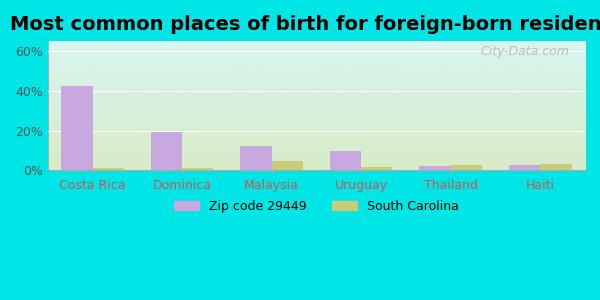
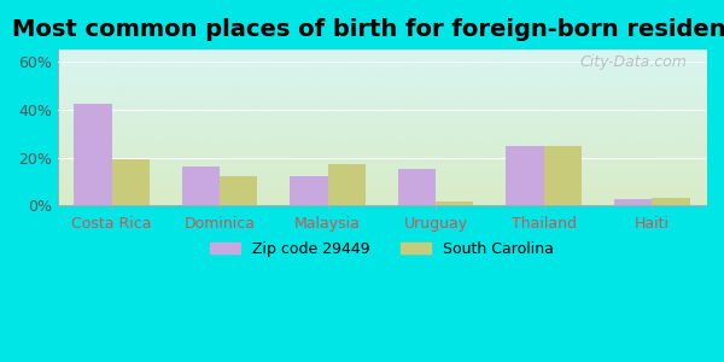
South Carolina/Costa Rica: 1% -> 19%
Zip code 29449/Dominica: 19% -> 16%
South Carolina/Dominica: 1% -> 12%
South Carolina/Malaysia: 4% -> 17%
Zip code 29449/Uruguay: 10% -> 15%
Zip code 29449/Thailand: 2% -> 25%
South Carolina/Thailand: 2% -> 25%
